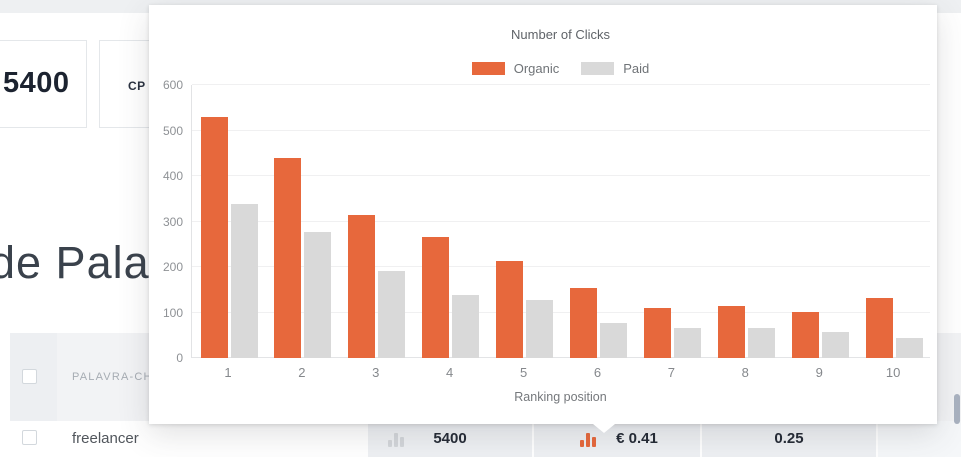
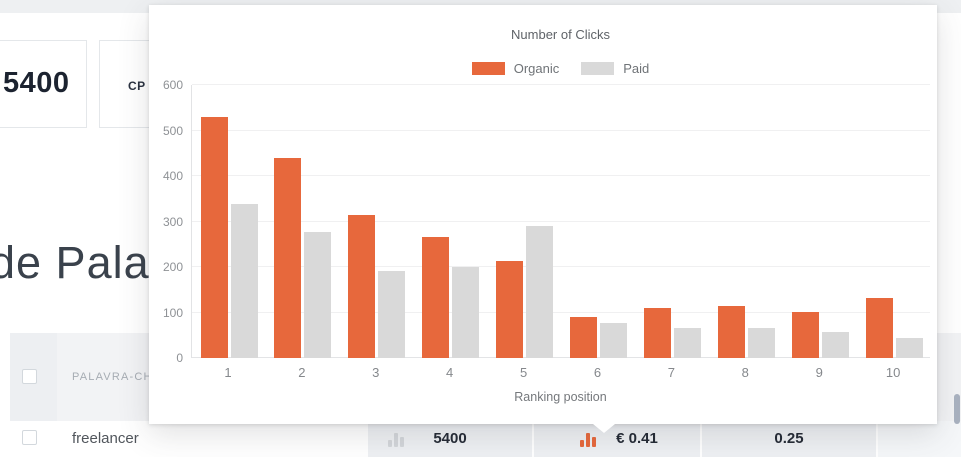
Paid/4: 140 -> 200
Paid/5: 130 -> 290
Organic/6: 150 -> 90
